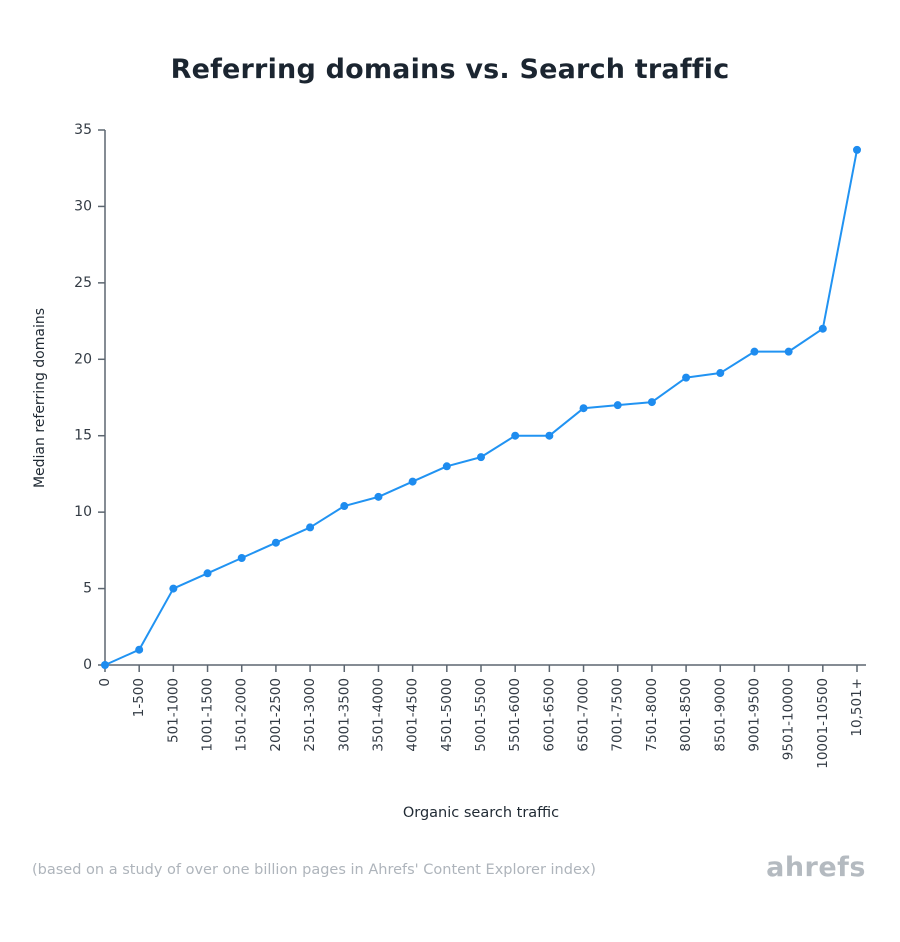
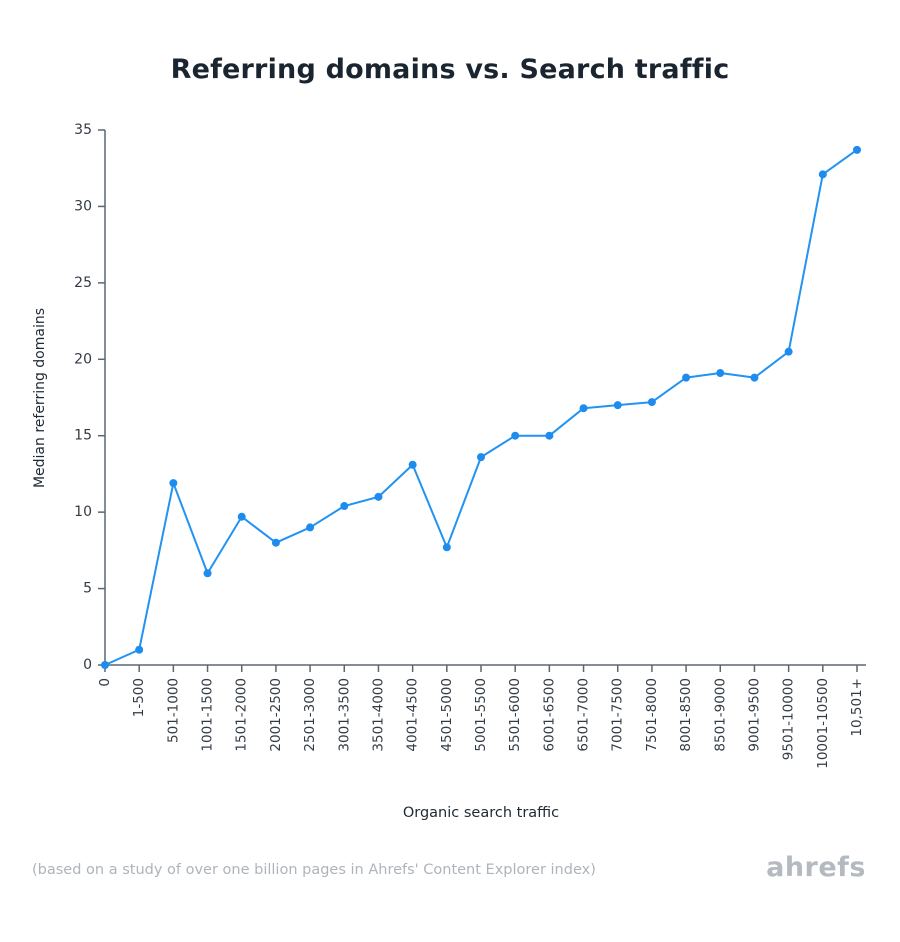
501-1000: 5.0 -> 11.9
1501-2000: 7.0 -> 9.7
4001-4500: 12.0 -> 13.1
4501-5000: 13.0 -> 7.7
9001-9500: 20.5 -> 18.8
10001-10500: 22.0 -> 32.1
